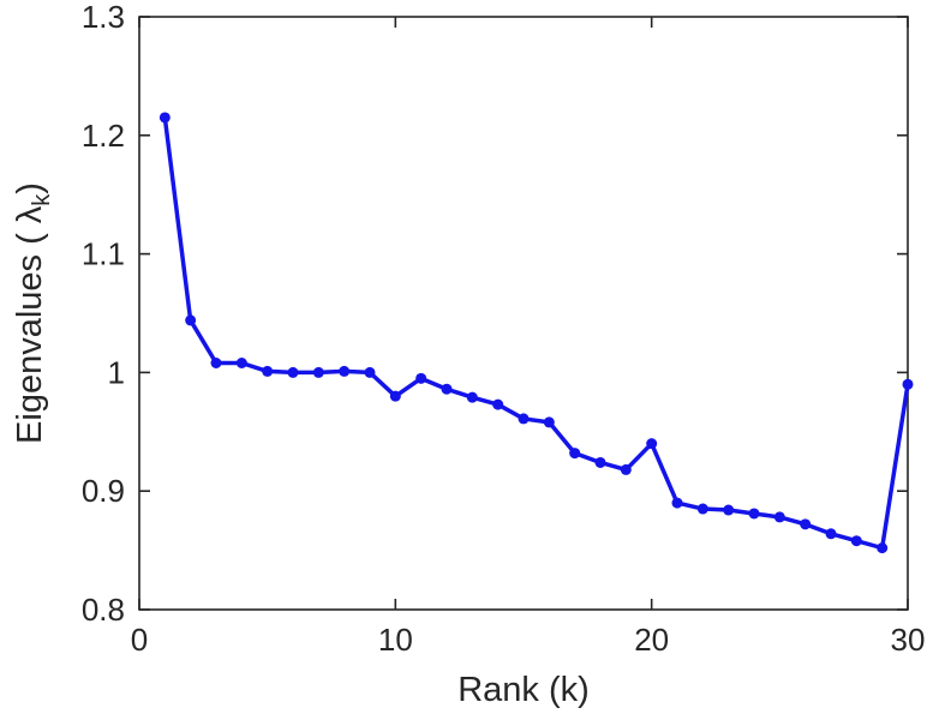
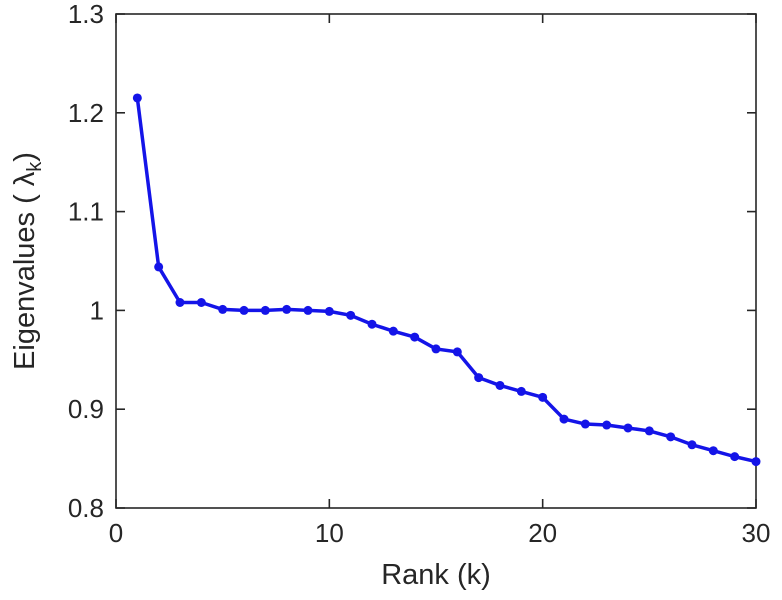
10: 0.98 -> 1.00
20: 0.94 -> 0.91
30: 0.99 -> 0.85
